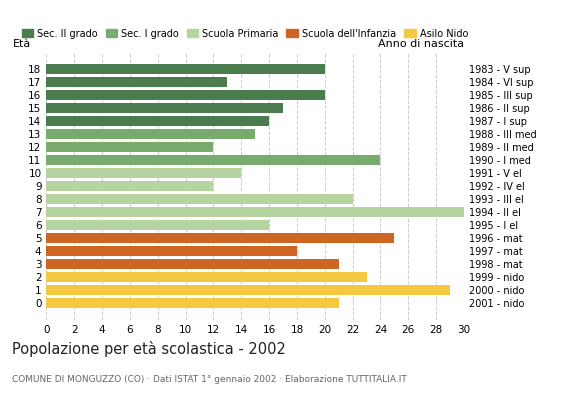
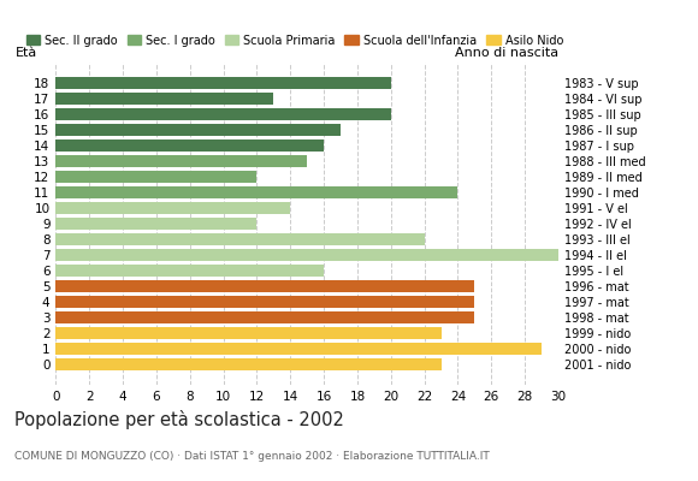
4: 18 -> 25
3: 21 -> 25
0: 21 -> 23
